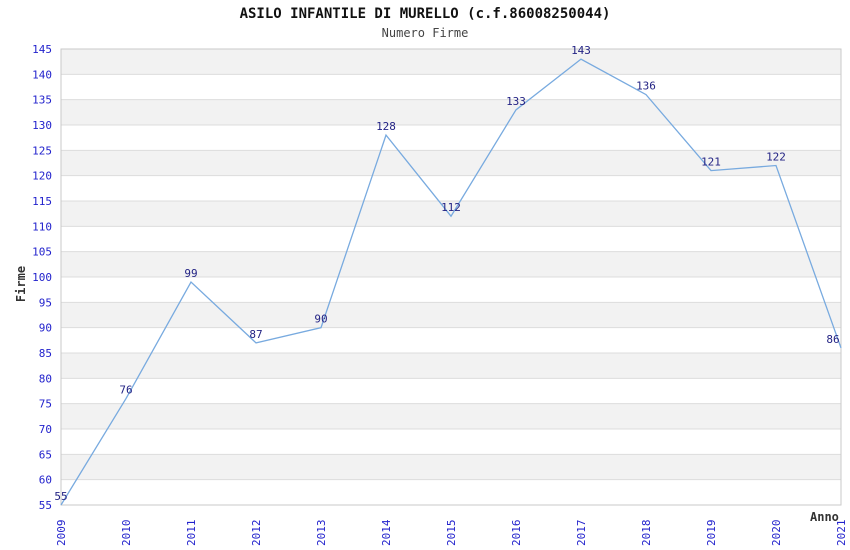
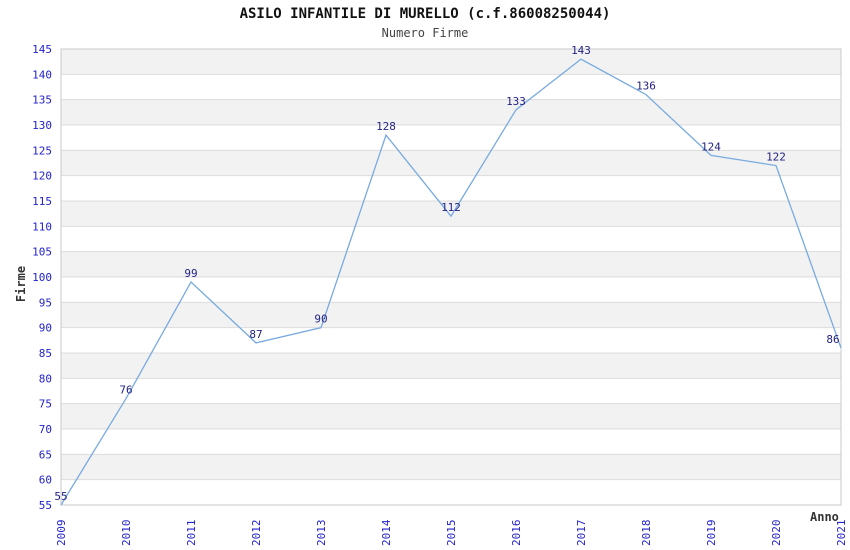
2019: 121 -> 124
